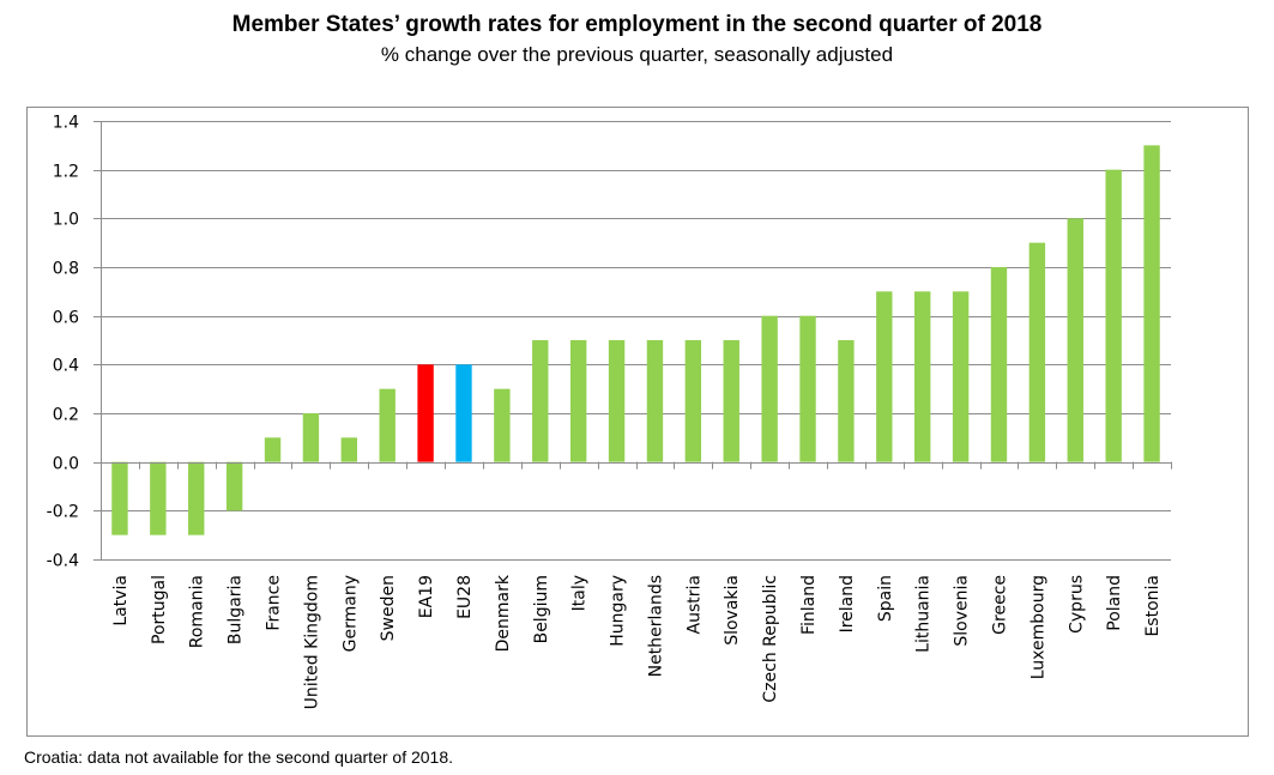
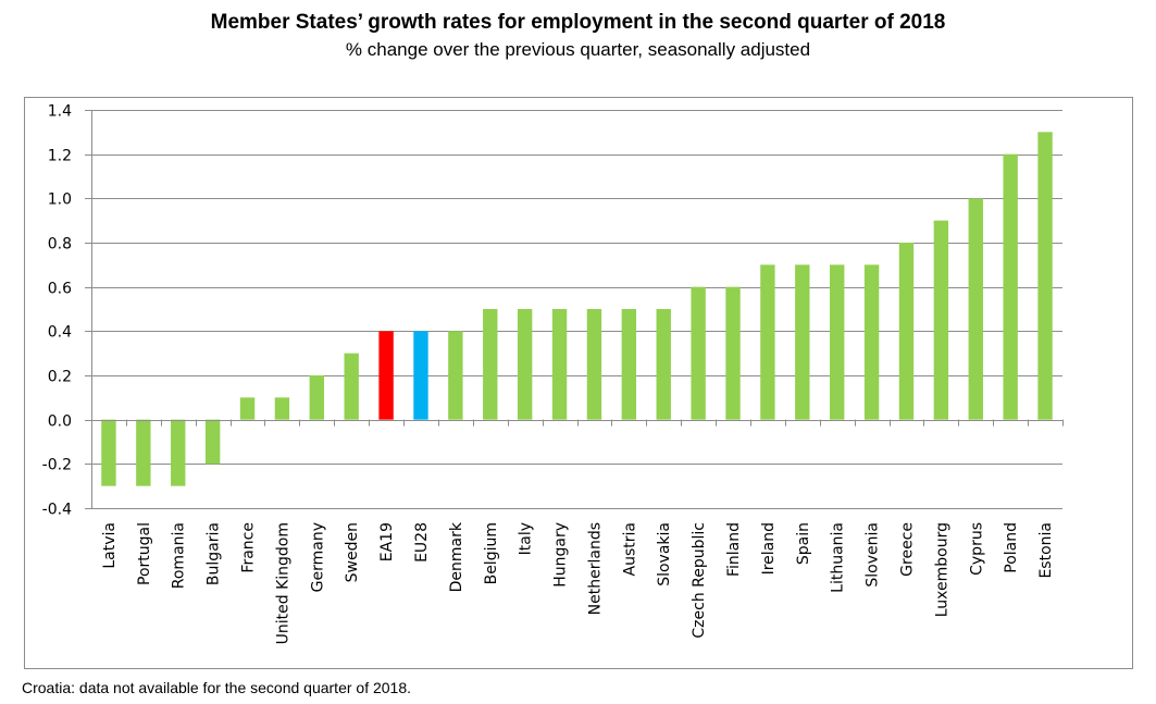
United Kingdom: 0.2 -> 0.1
Germany: 0.1 -> 0.2
Denmark: 0.3 -> 0.4
Ireland: 0.5 -> 0.7
